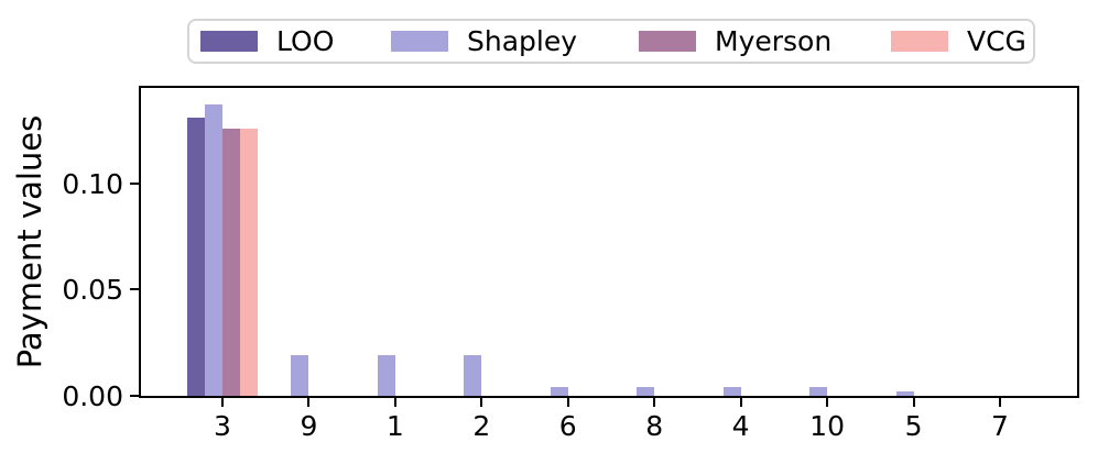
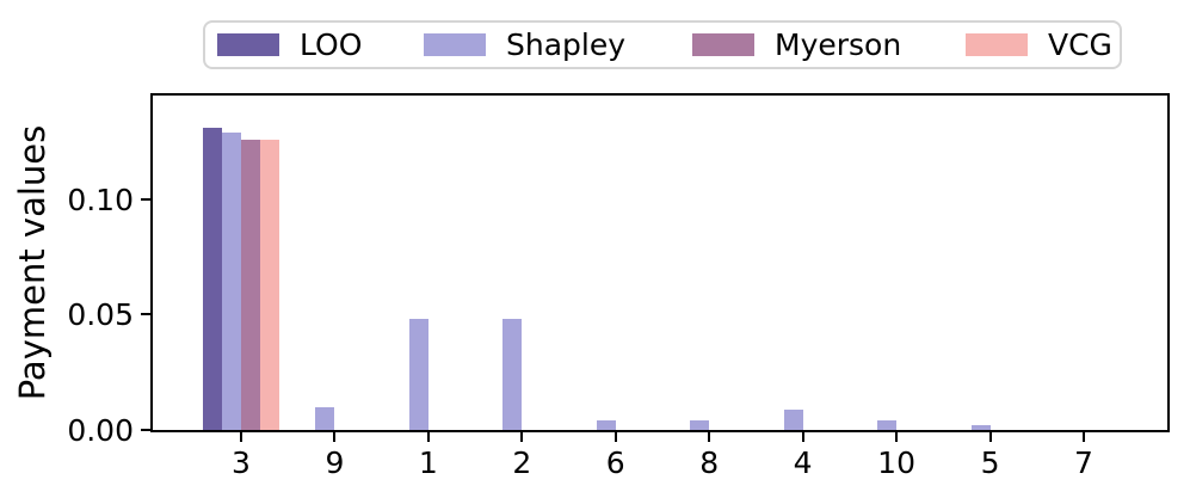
Shapley/3: 0.137 -> 0.129
Shapley/9: 0.019 -> 0.010
Shapley/1: 0.019 -> 0.048
Shapley/2: 0.019 -> 0.048
Shapley/4: 0.004 -> 0.009
